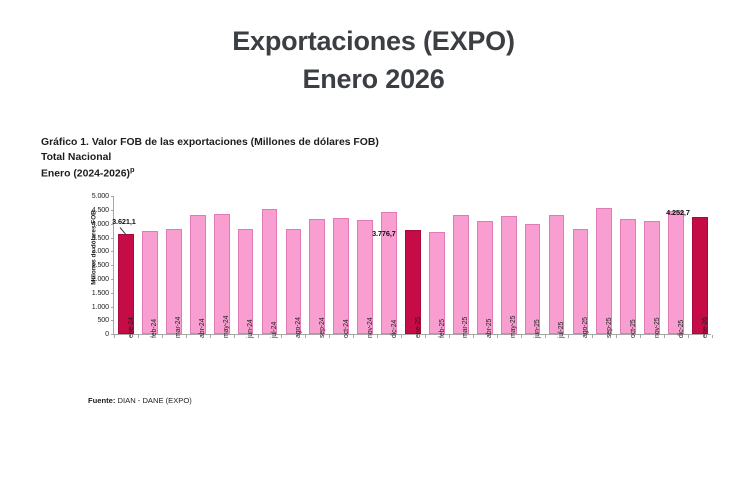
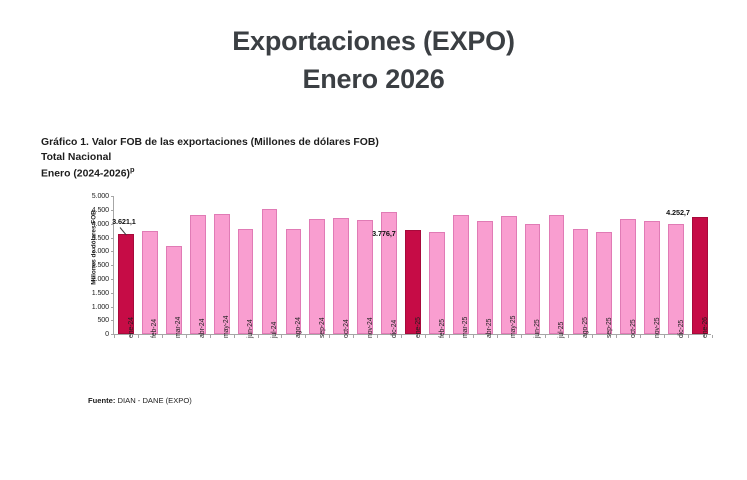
mar-24: 3800 -> 3200
sep-25: 4600 -> 3700
dic-25: 4400 -> 4000
